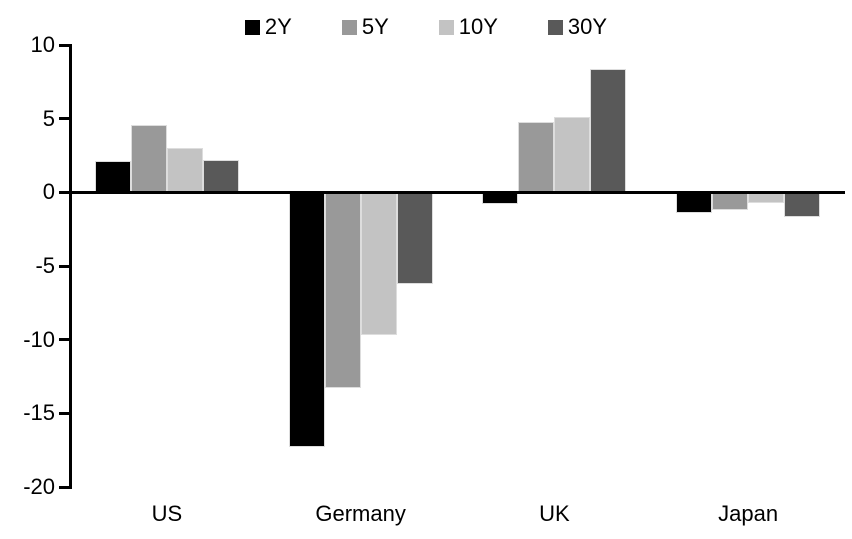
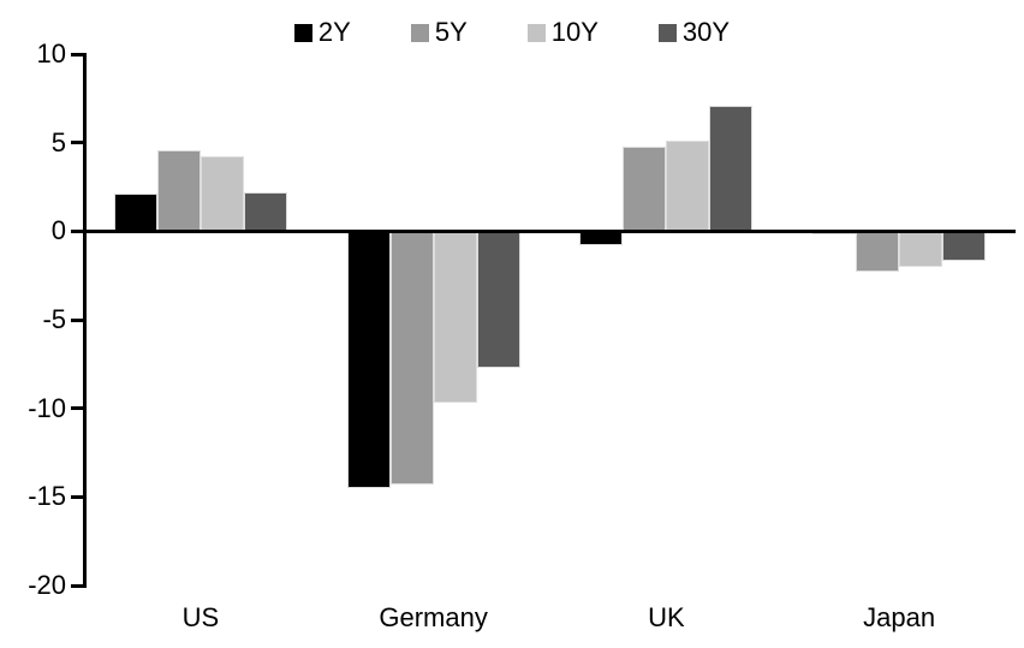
10Y/US: 3.0 -> 4.2
2Y/Germany: -17.3 -> -14.5
5Y/Germany: -13.3 -> -14.3
30Y/Germany: -6.2 -> -7.7
30Y/UK: 8.4 -> 7.1
2Y/Japan: -1.4 -> -0.2
5Y/Japan: -1.2 -> -2.3
10Y/Japan: -0.7 -> -2.0
